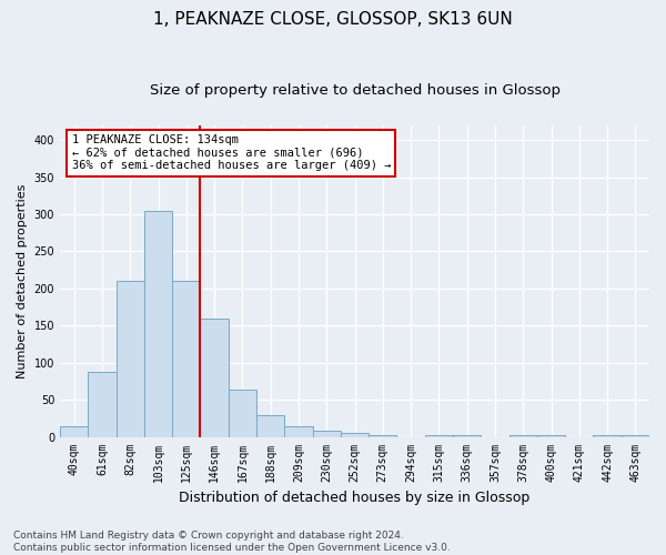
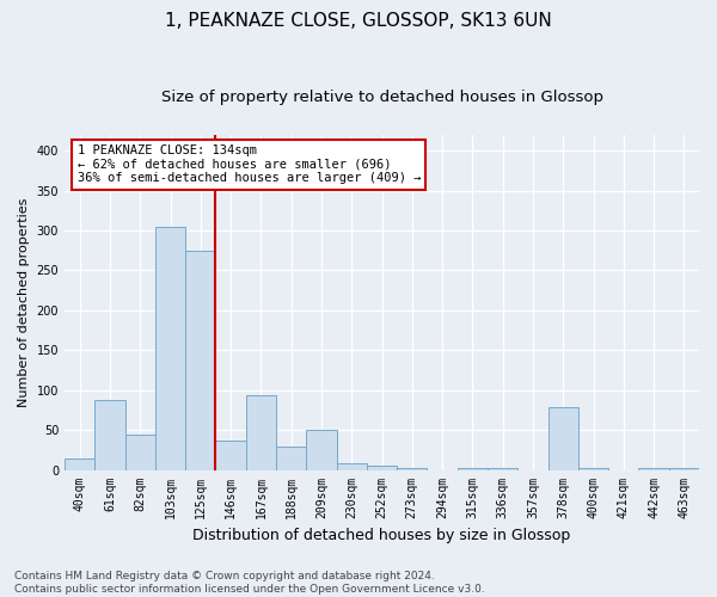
82sqm: 210 -> 44
125sqm: 210 -> 274
146sqm: 160 -> 36
167sqm: 63 -> 94
209sqm: 15 -> 50
378sqm: 3 -> 78
